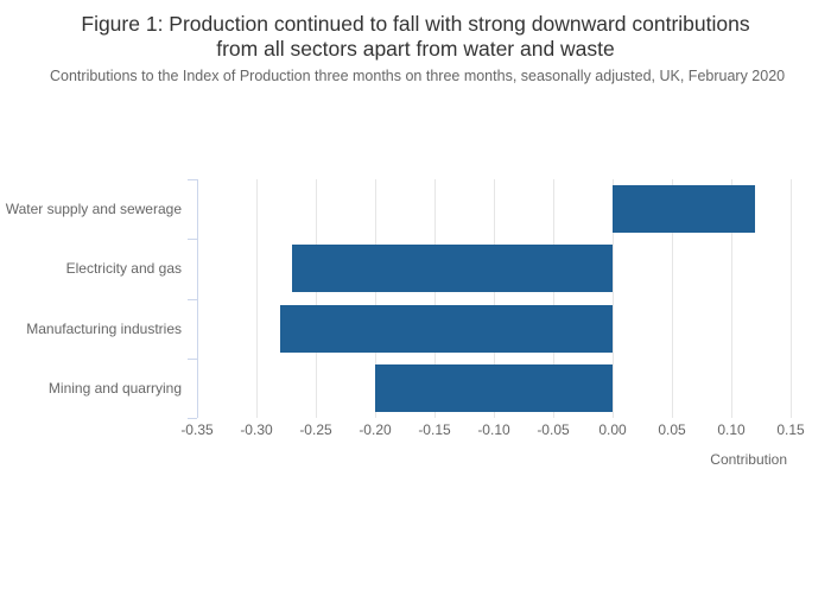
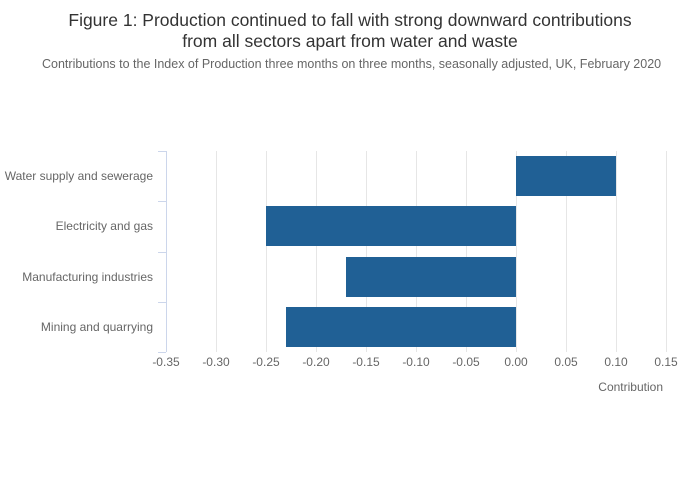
Water supply and sewerage: 0.12 -> 0.10
Electricity and gas: -0.27 -> -0.25
Manufacturing industries: -0.28 -> -0.17
Mining and quarrying: -0.20 -> -0.23
